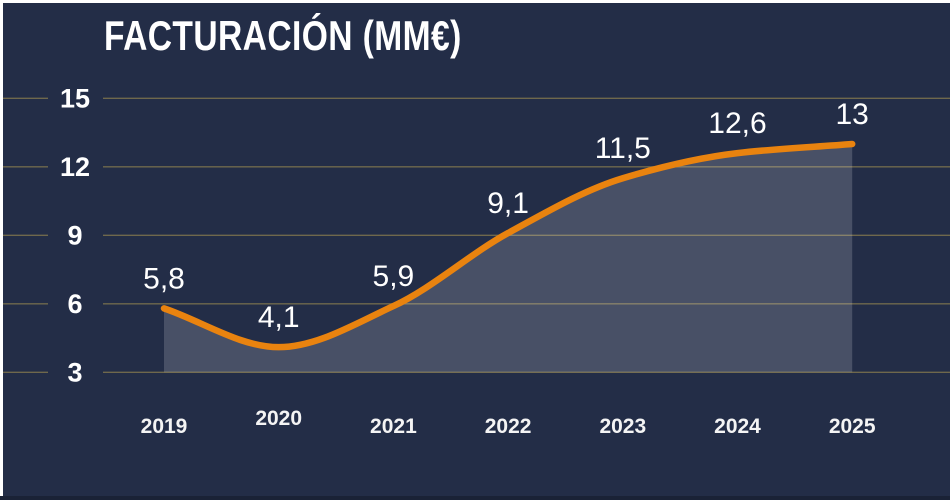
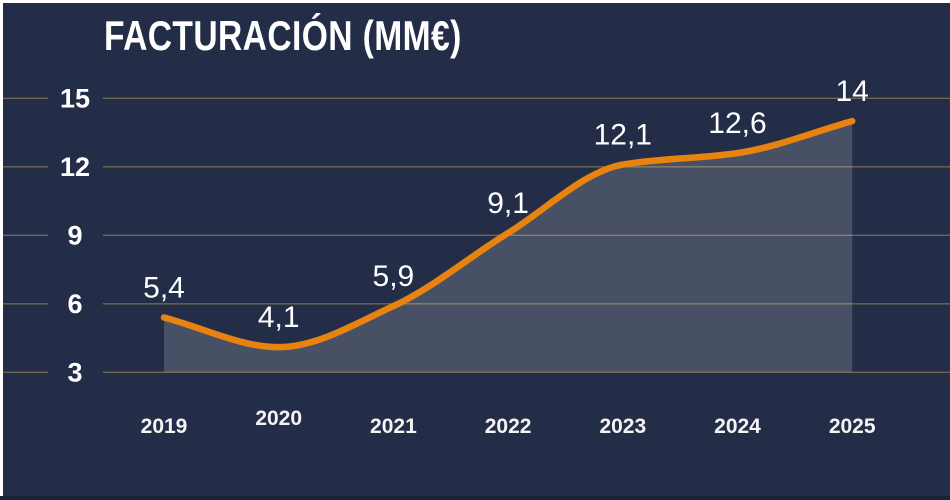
2019: 5,8 -> 5,4
2023: 11,5 -> 12,1
2025: 13 -> 14
